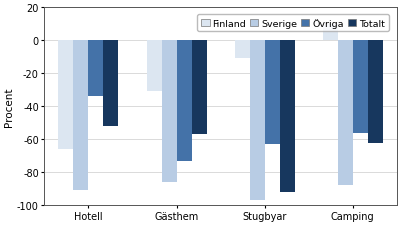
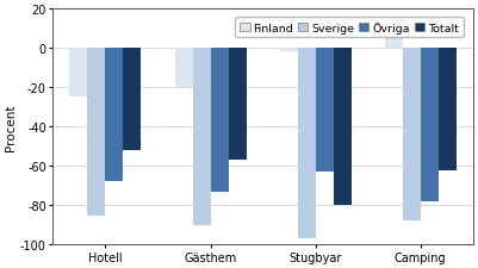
Finland/Hotell: -66 -> -25
Sverige/Hotell: -91 -> -85
Övriga/Hotell: -34 -> -68
Finland/Gästhem: -31 -> -20
Sverige/Gästhem: -86 -> -90
Finland/Stugbyar: -11 -> -2
Totalt/Stugbyar: -92 -> -80
Övriga/Camping: -56 -> -78
